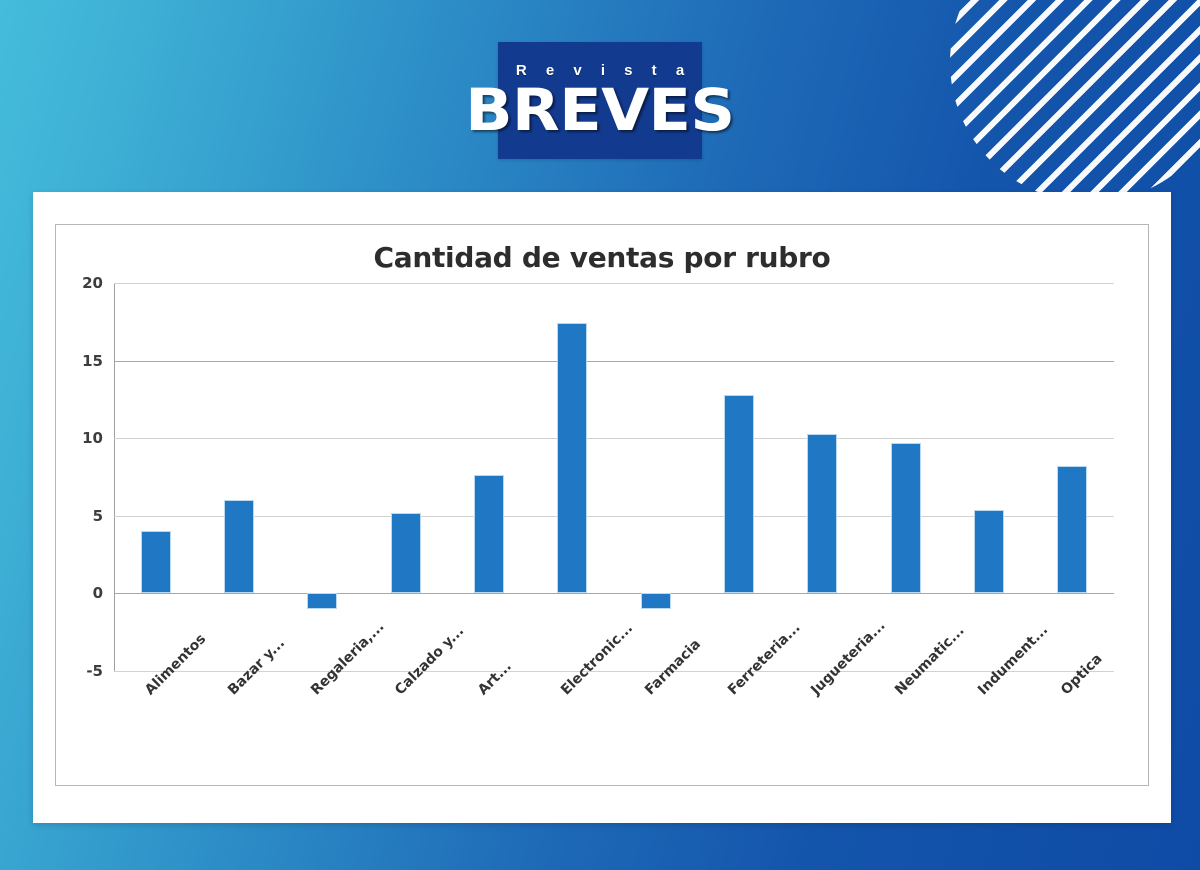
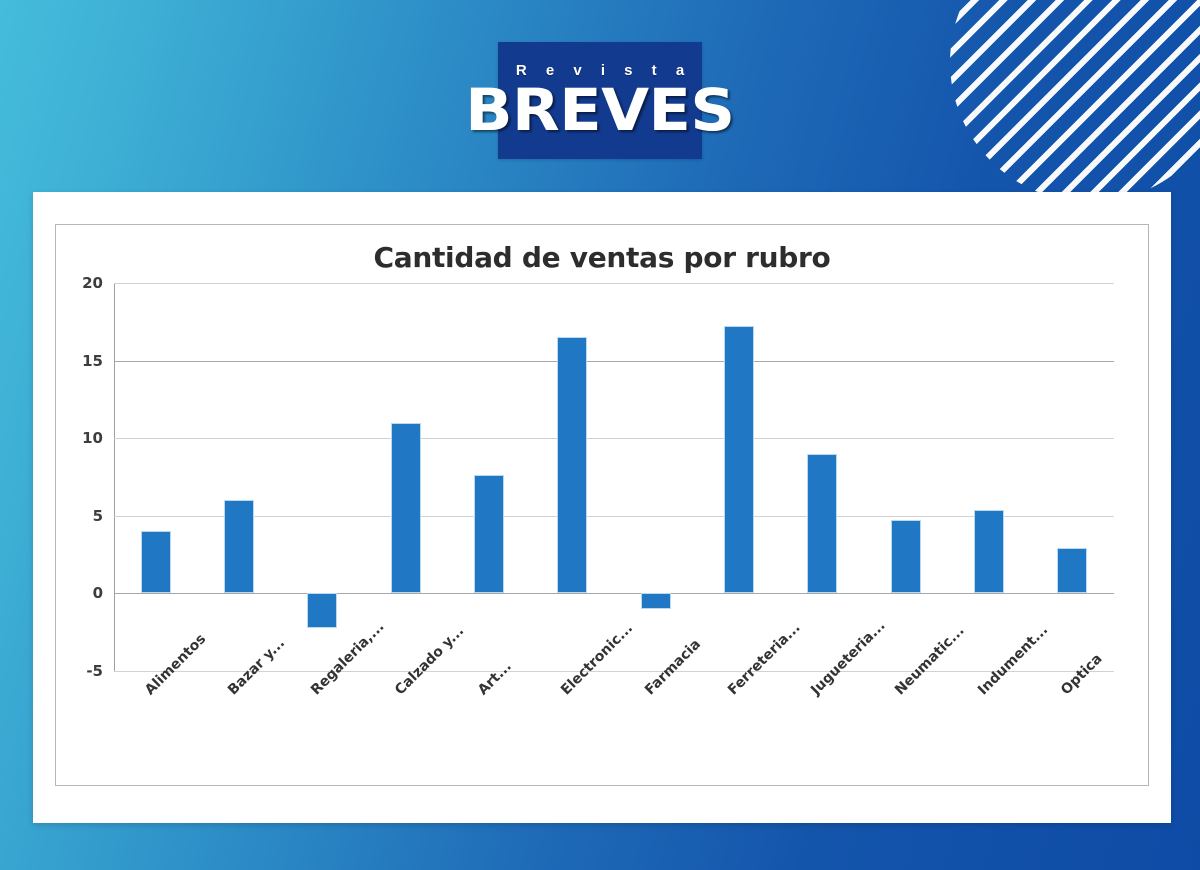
Regaleria,...: -1.0 -> -2.2
Calzado y...: 5.2 -> 11.0
Electronic...: 17.4 -> 16.5
Ferreteria...: 12.8 -> 17.2
Jugueteria...: 10.3 -> 9.0
Neumatic...: 9.7 -> 4.7
Optica: 8.2 -> 2.9
